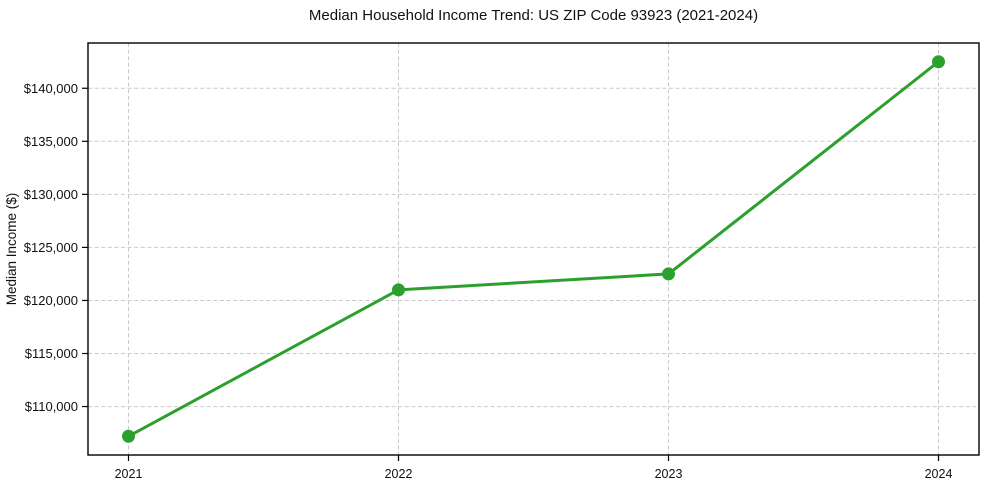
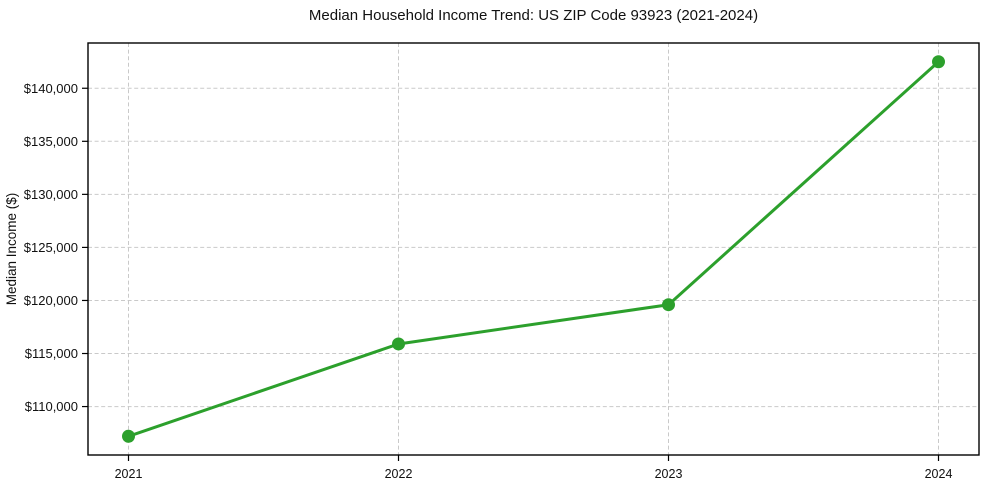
2022: $121000 -> $115900
2023: $122500 -> $119600
